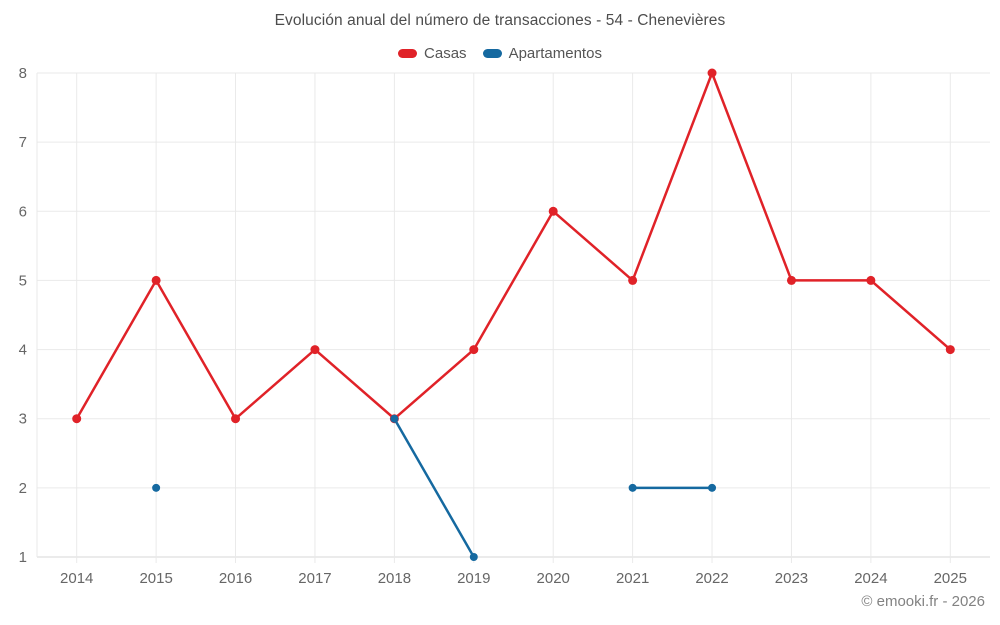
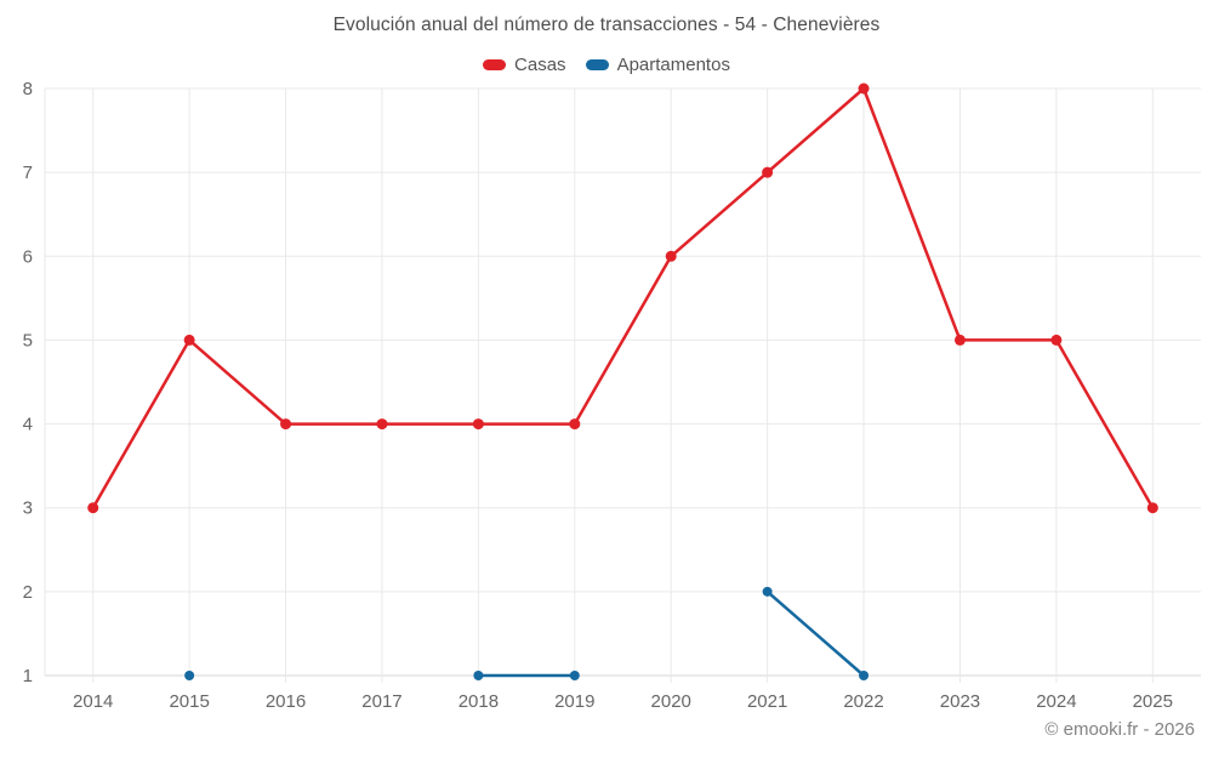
Apartamentos/2015: 2 -> 1
Casas/2016: 3 -> 4
Casas/2018: 3 -> 4
Apartamentos/2018: 3 -> 1
Casas/2021: 5 -> 7
Apartamentos/2022: 2 -> 1
Casas/2025: 4 -> 3
